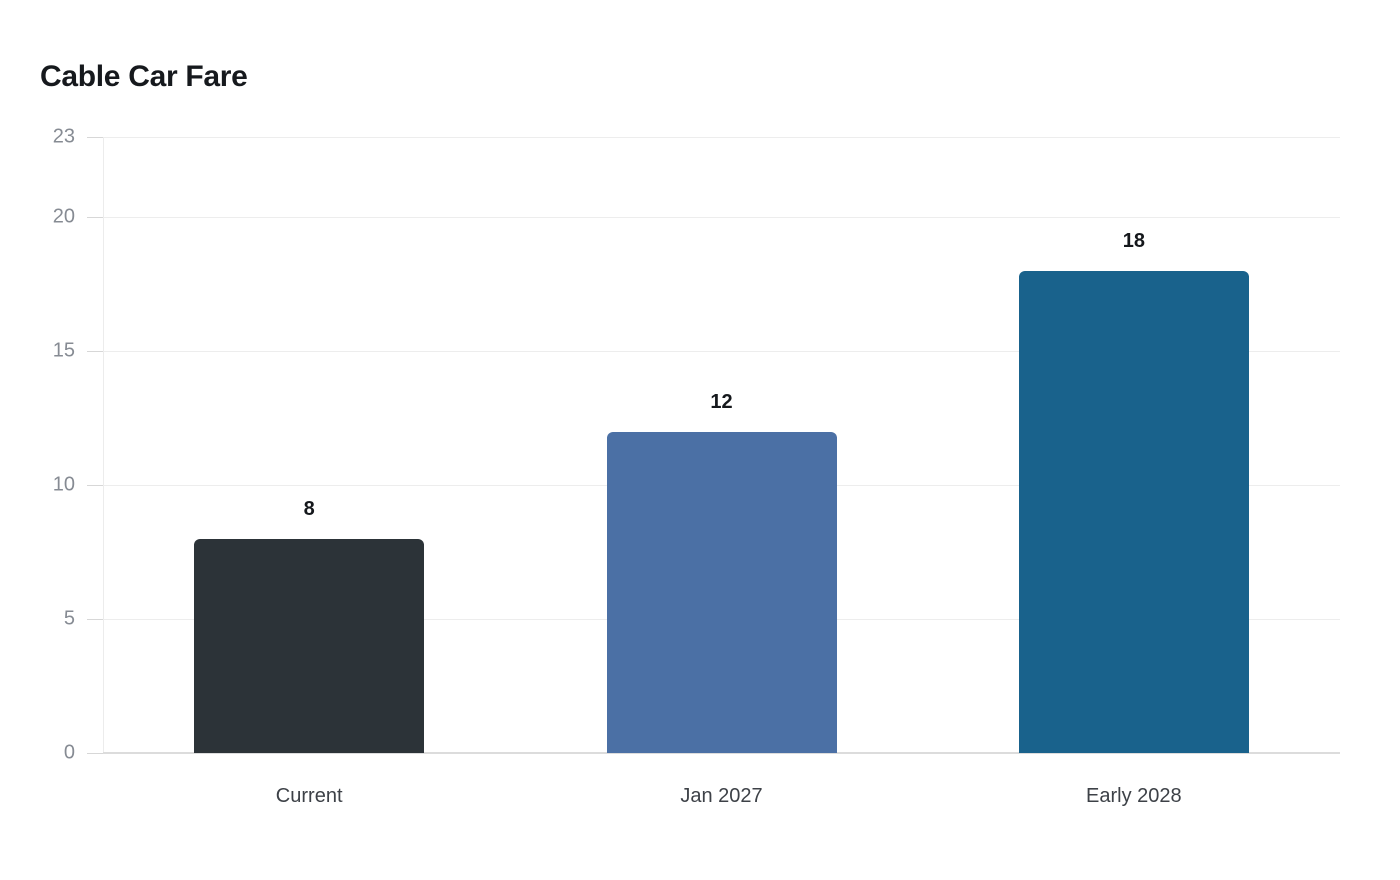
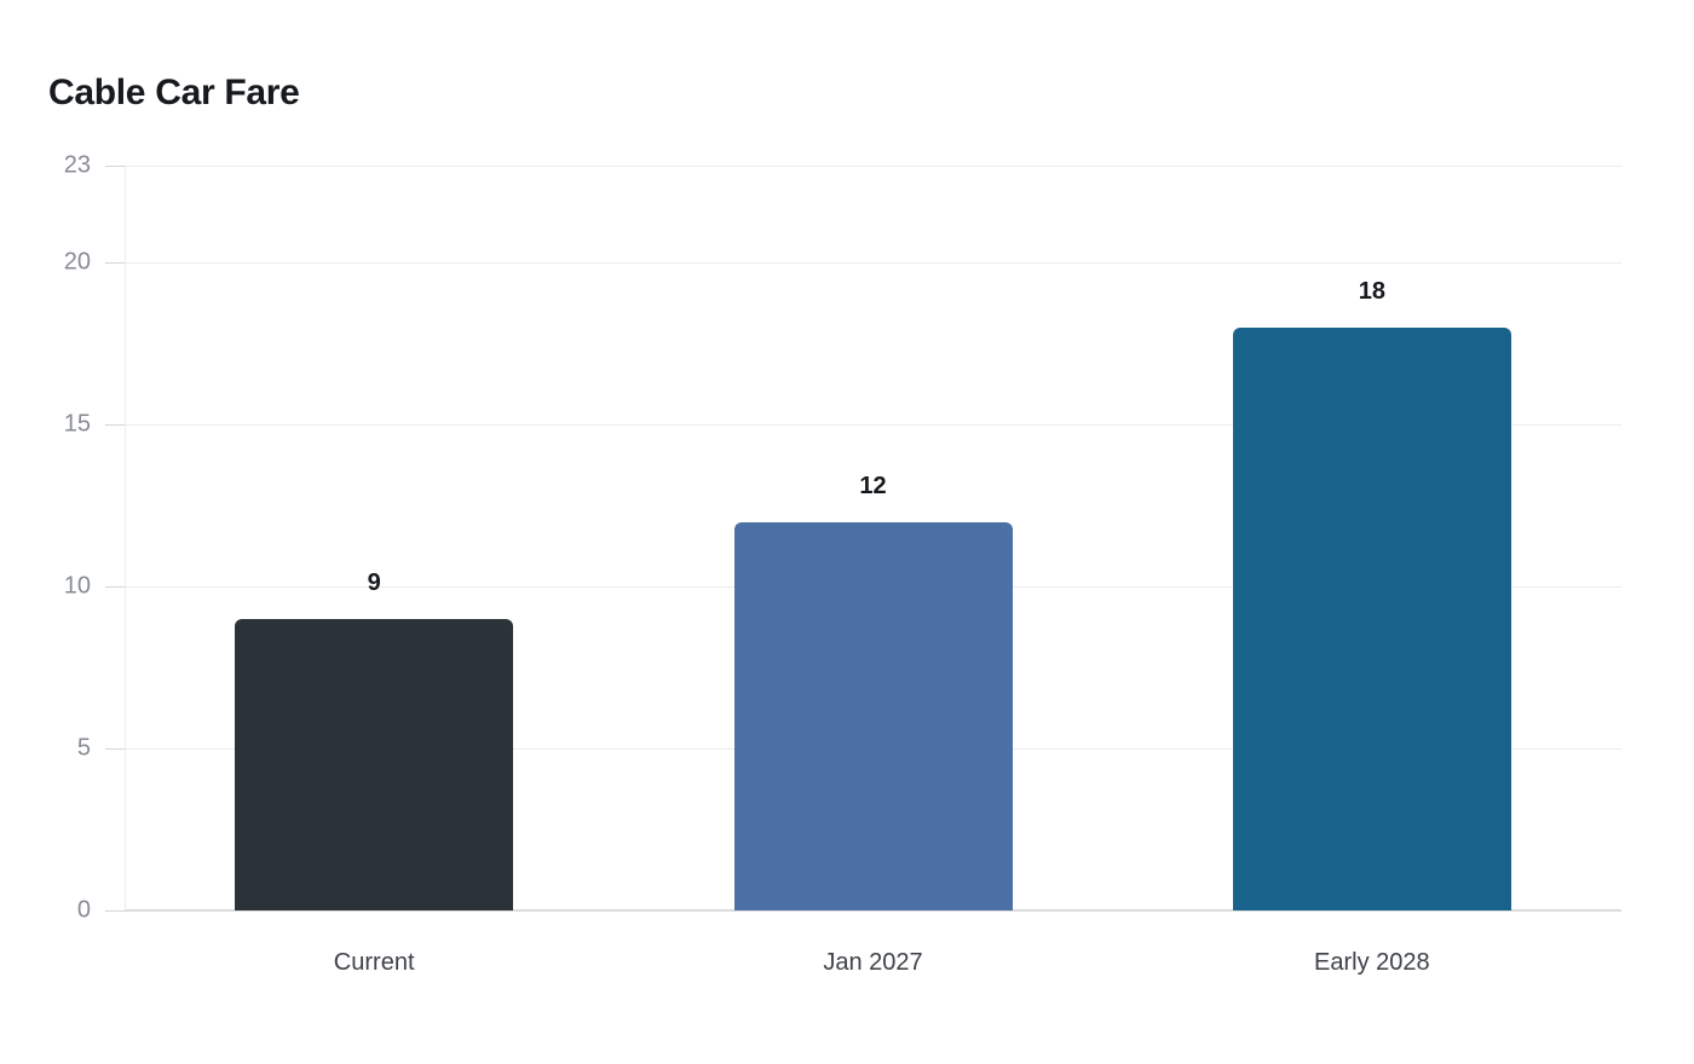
Current: 8 -> 9
